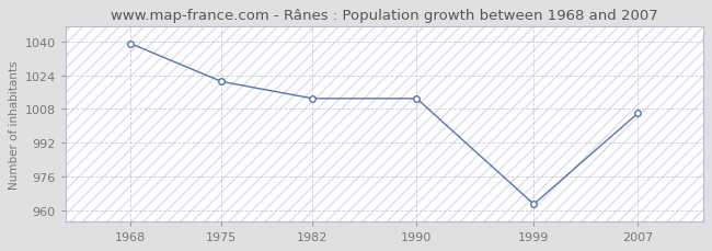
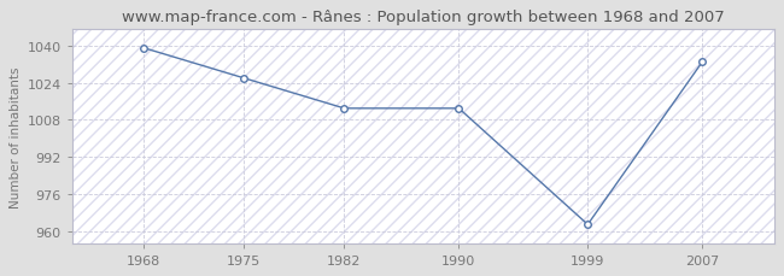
1975: 1021 -> 1026
2007: 1006 -> 1033
